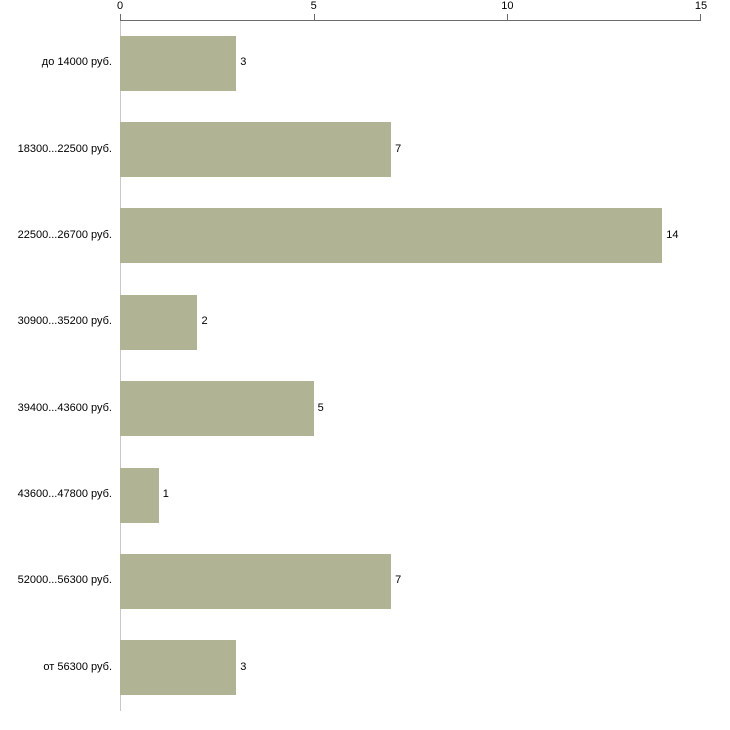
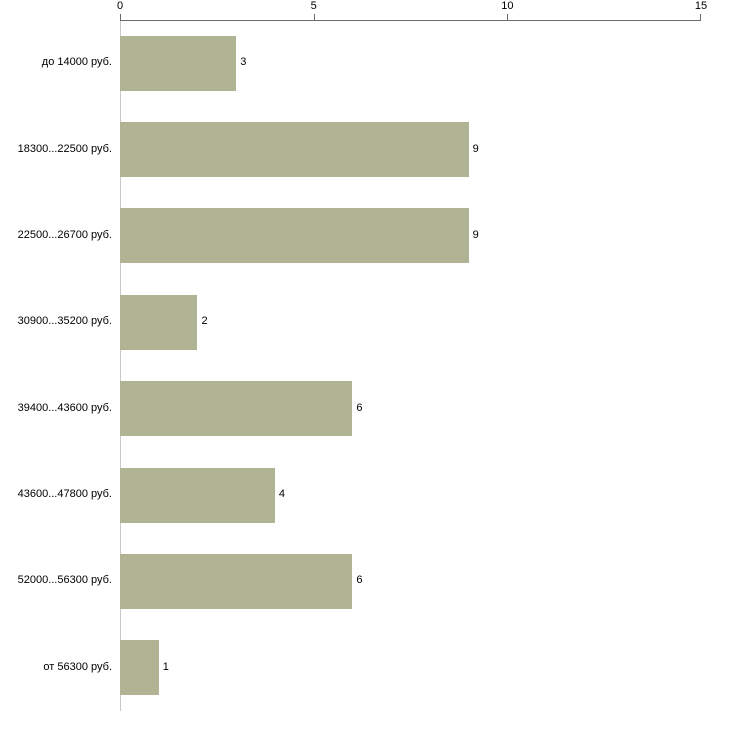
18300...22500 руб.: 7 -> 9
22500...26700 руб.: 14 -> 9
39400...43600 руб.: 5 -> 6
43600...47800 руб.: 1 -> 4
52000...56300 руб.: 7 -> 6
от 56300 руб.: 3 -> 1
